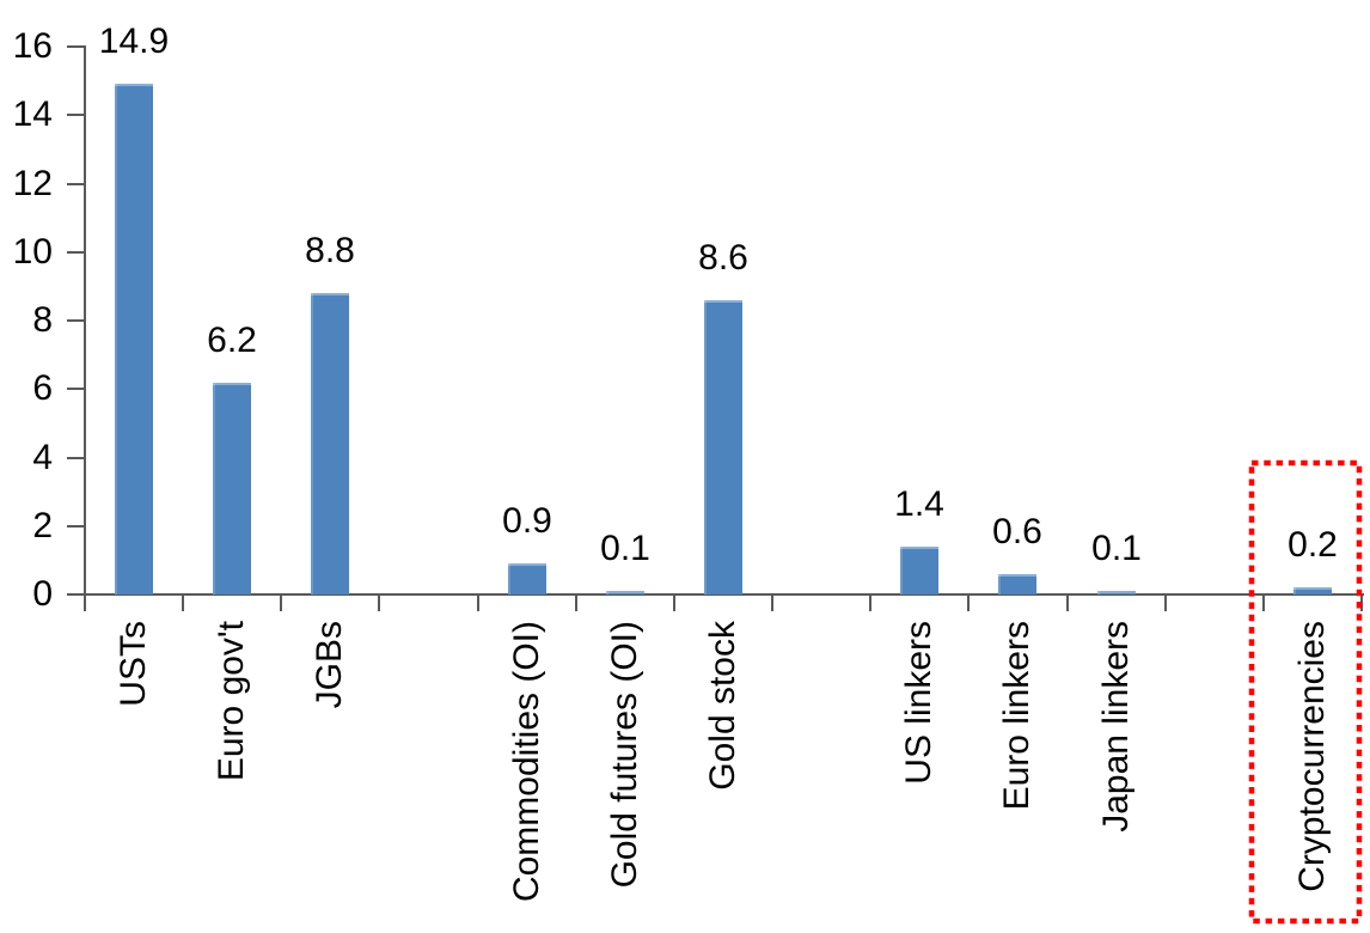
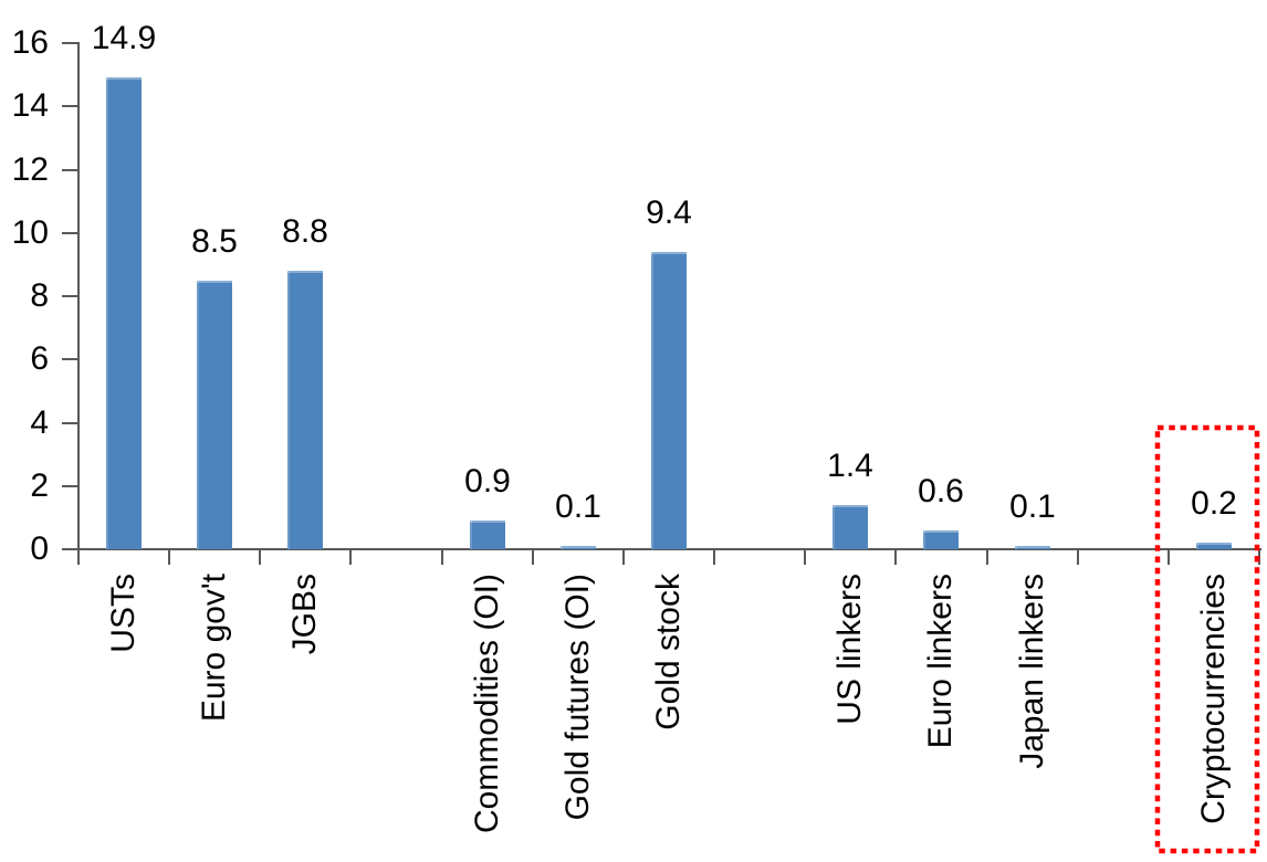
Euro gov't: 6.2 -> 8.5
Gold stock: 8.6 -> 9.4
